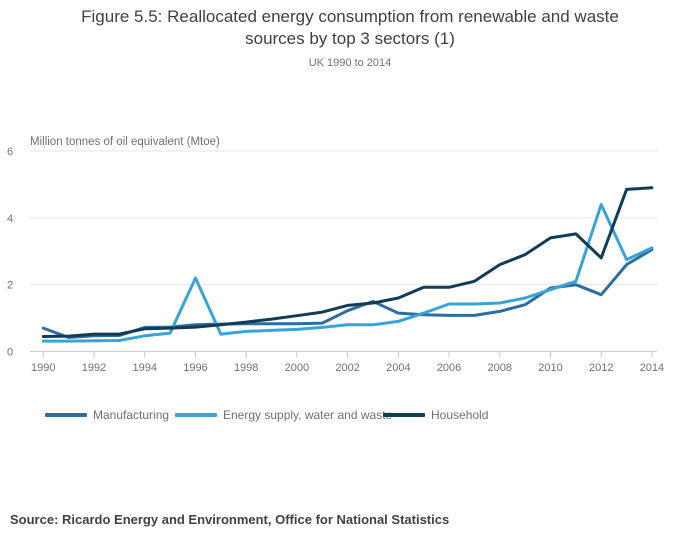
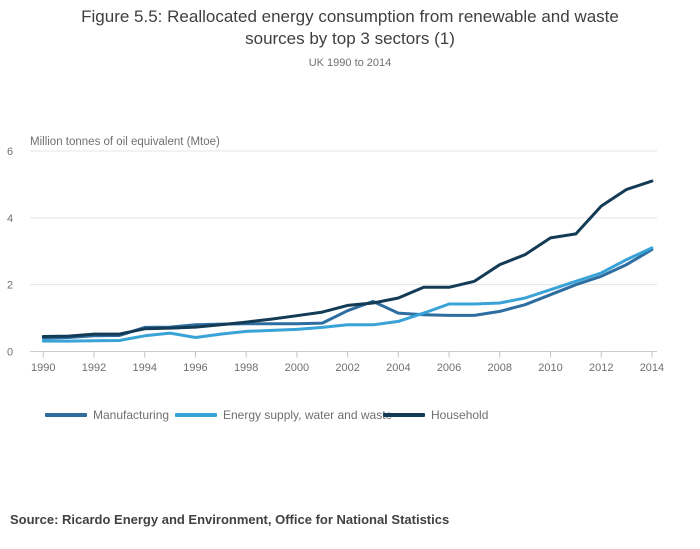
Manufacturing/1990: 0.7 -> 0.4
Energy supply, water and waste/1996: 2.2 -> 0.4
Manufacturing/2010: 1.9 -> 1.7
Manufacturing/2012: 1.7 -> 2.2
Energy supply, water and waste/2012: 4.4 -> 2.4
Household/2012: 2.8 -> 4.3
Household/2014: 4.9 -> 5.1
